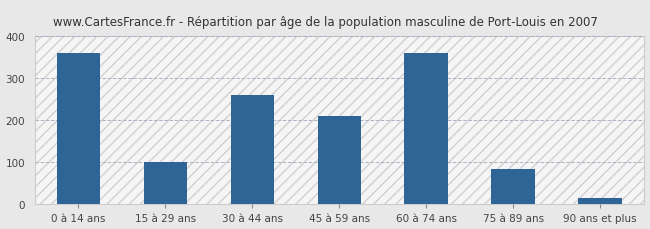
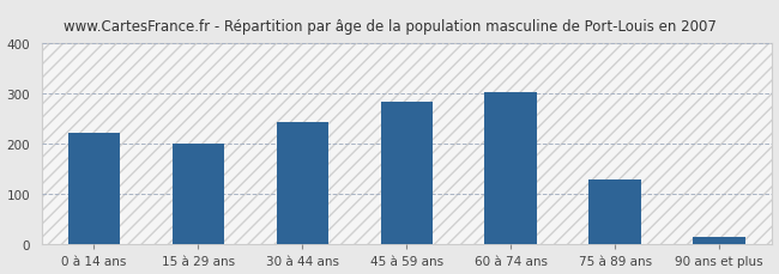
0 à 14 ans: 360 -> 221
15 à 29 ans: 100 -> 201
30 à 44 ans: 260 -> 244
45 à 59 ans: 210 -> 283
60 à 74 ans: 360 -> 304
75 à 89 ans: 85 -> 130
